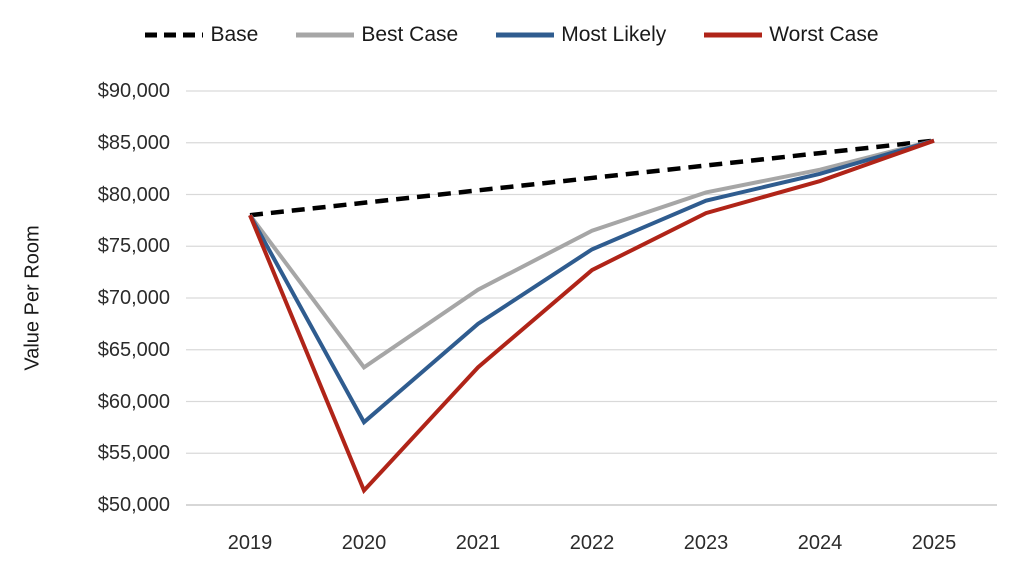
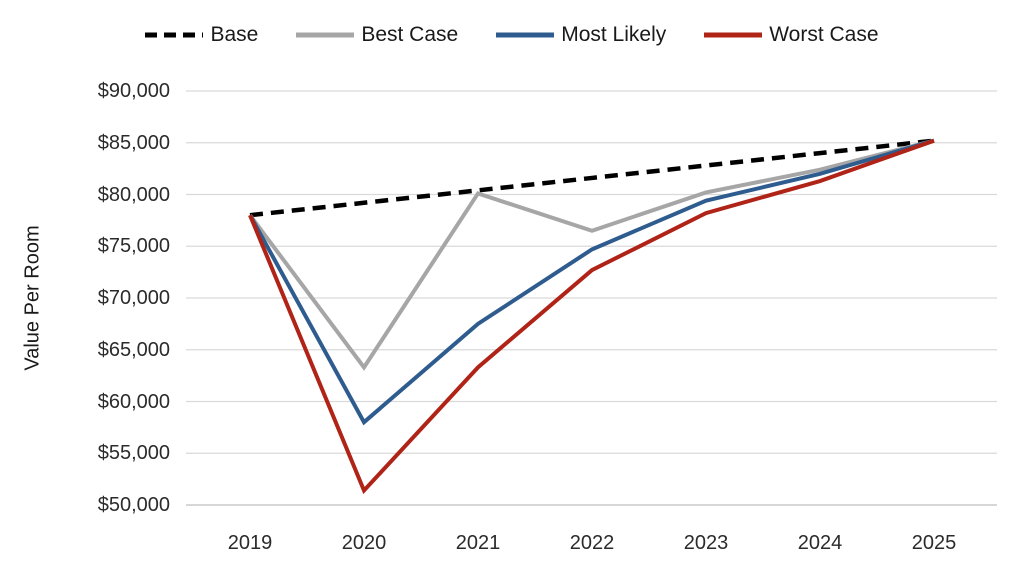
Best Case/2021: $70800 -> $80100
